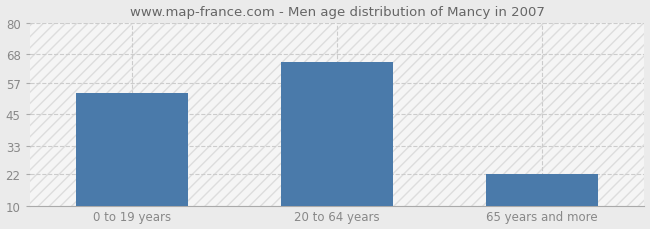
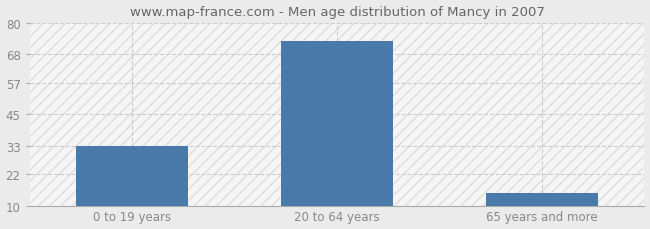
0 to 19 years: 53 -> 33
20 to 64 years: 65 -> 73
65 years and more: 22 -> 15
